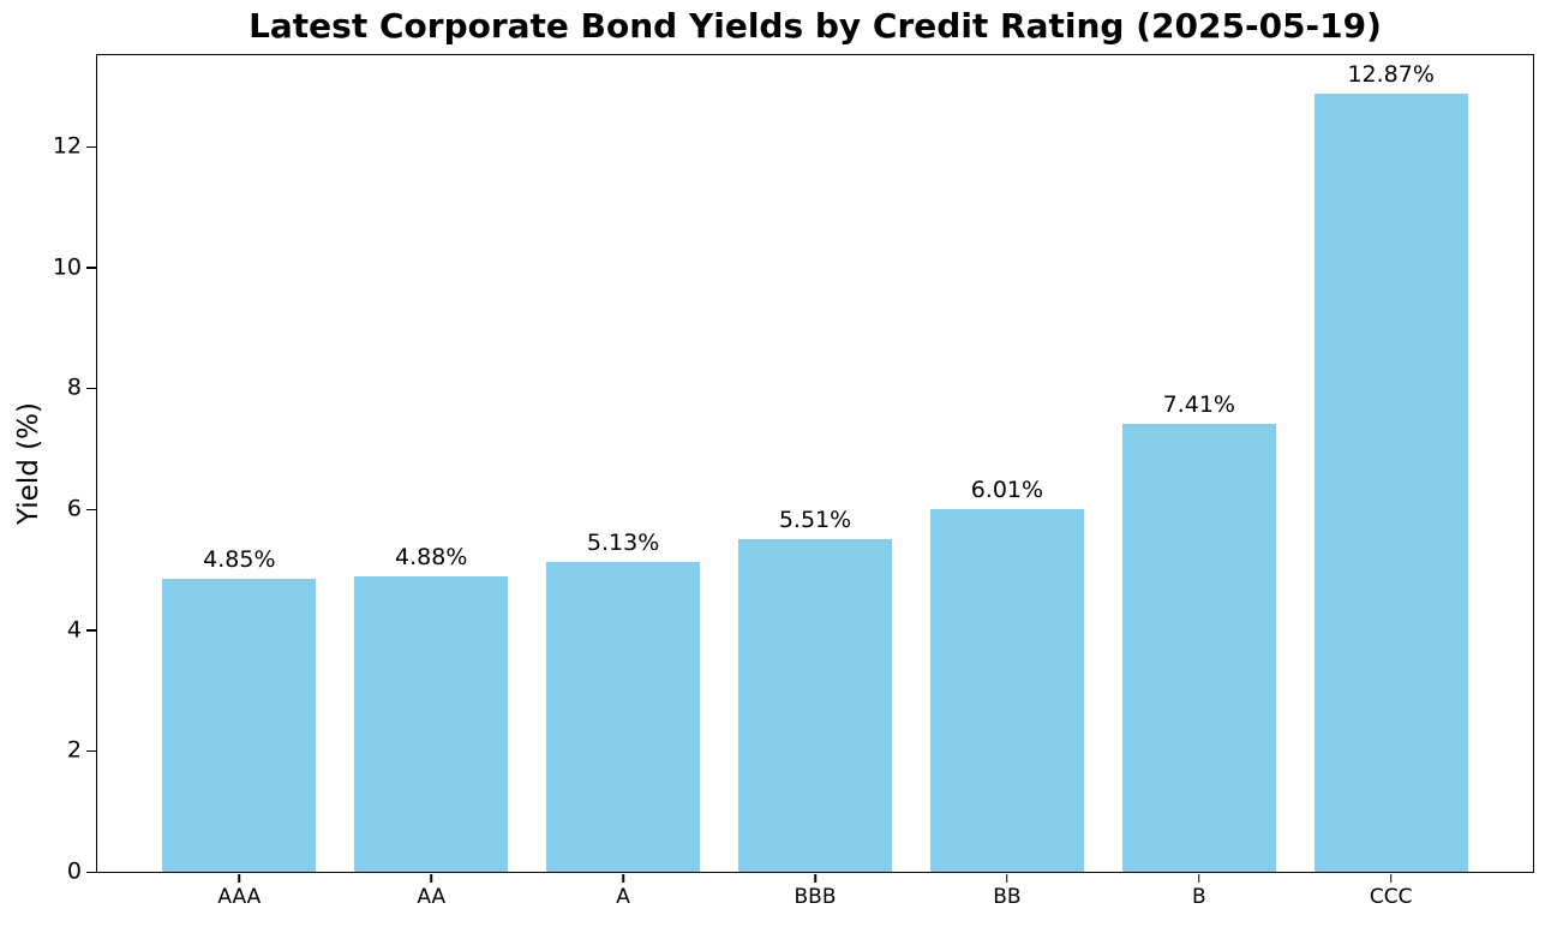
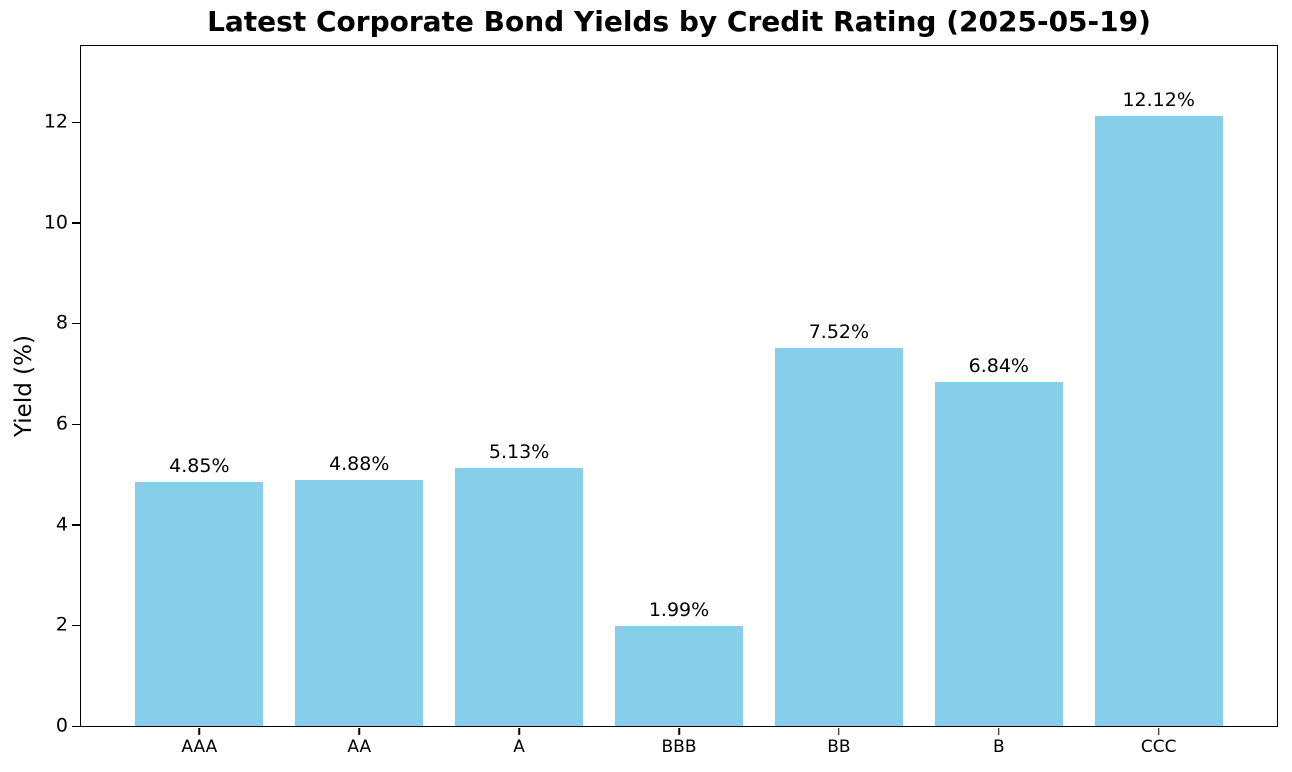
BBB: 5.51% -> 1.99%
BB: 6.01% -> 7.52%
B: 7.41% -> 6.84%
CCC: 12.87% -> 12.12%
